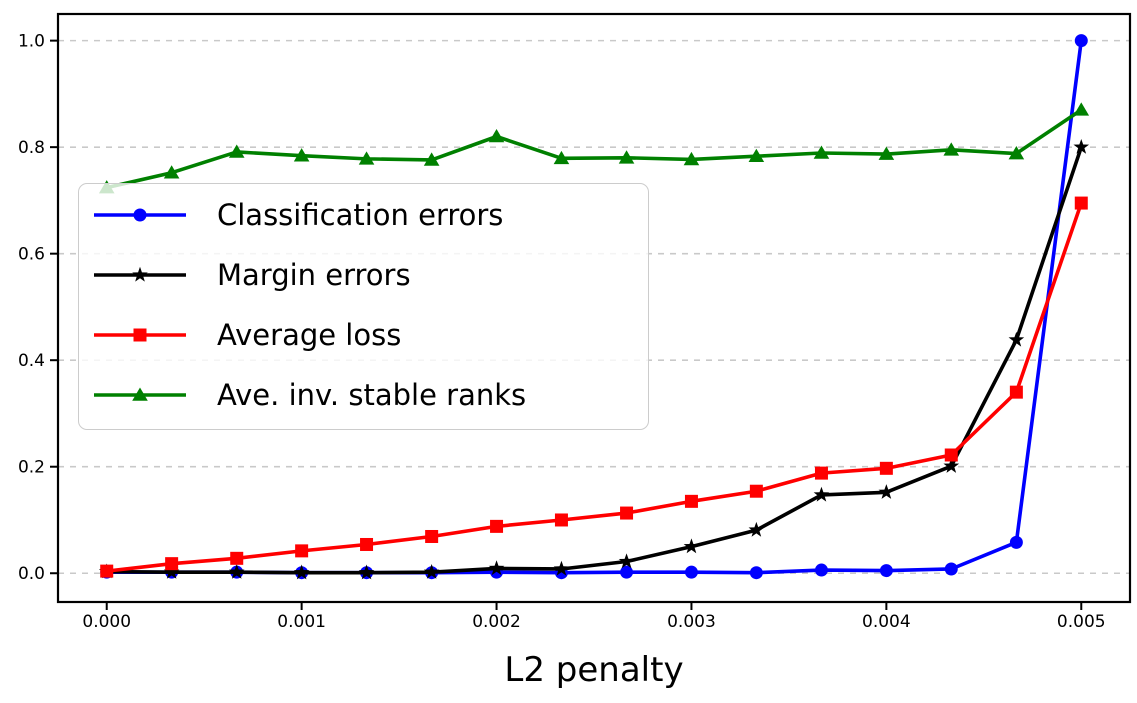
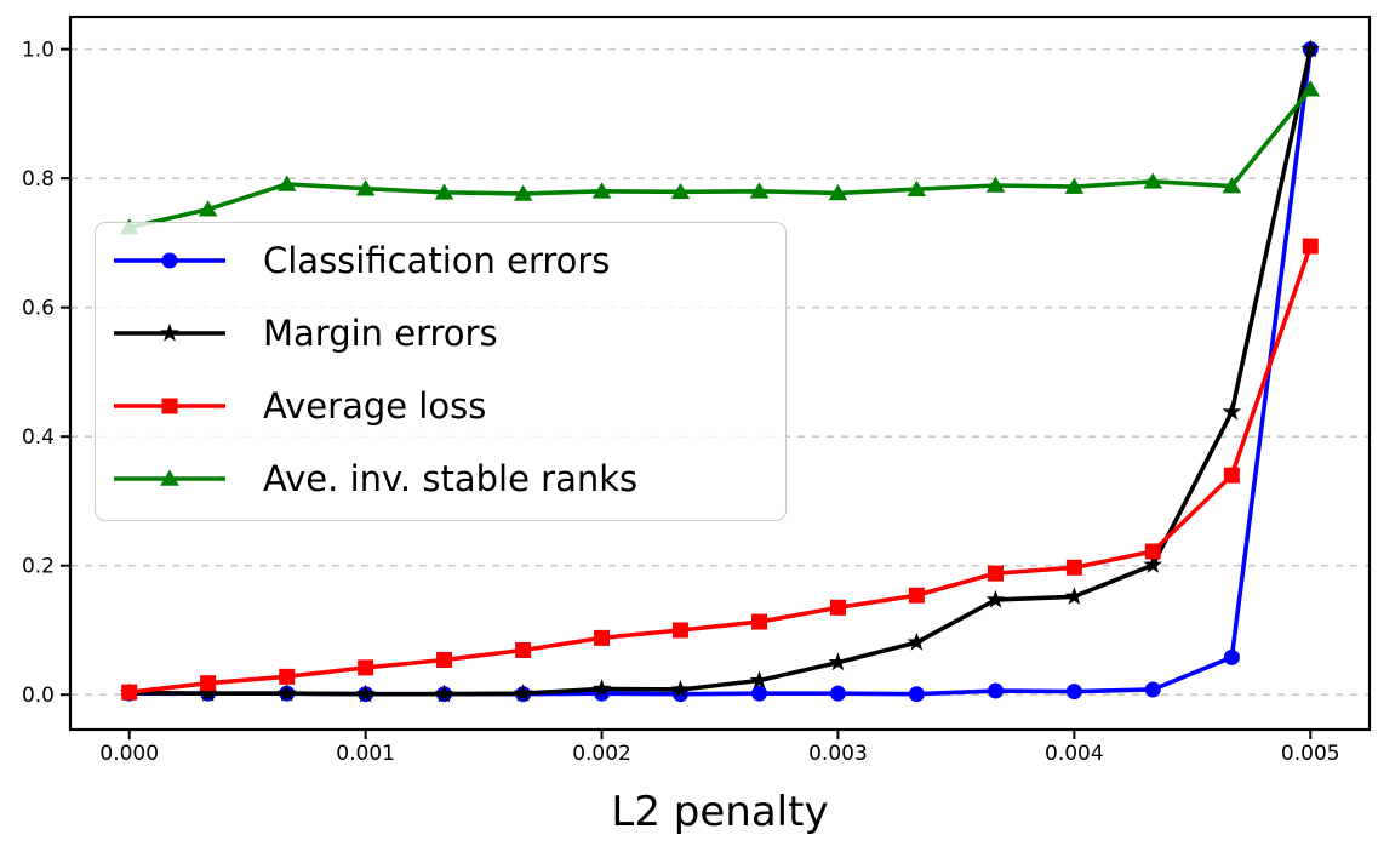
Ave. inv. stable ranks/0.002: 0.82 -> 0.78
Margin errors/0.005: 0.80 -> 1.00
Ave. inv. stable ranks/0.005: 0.87 -> 0.94
